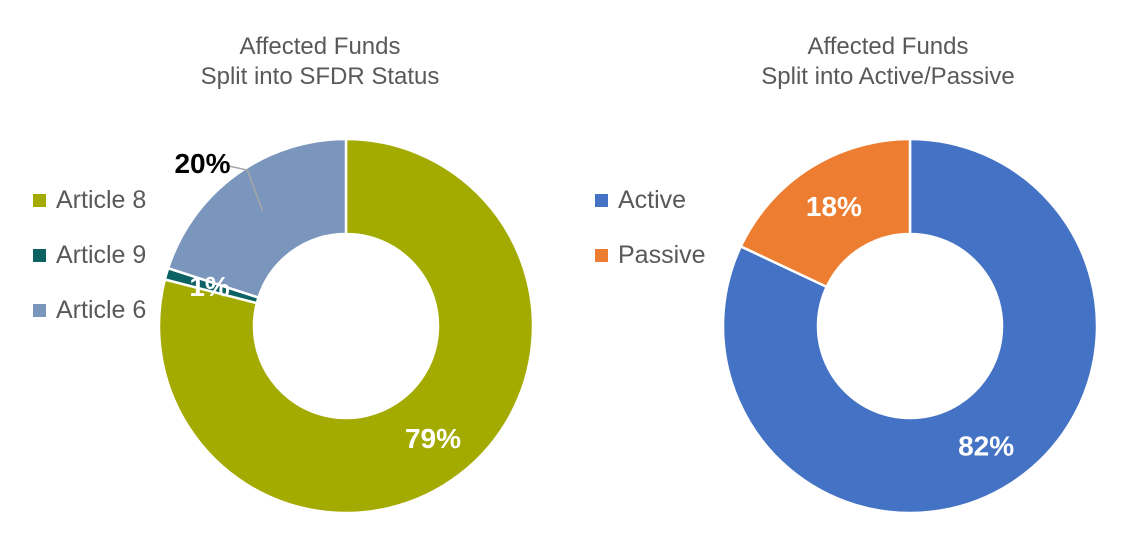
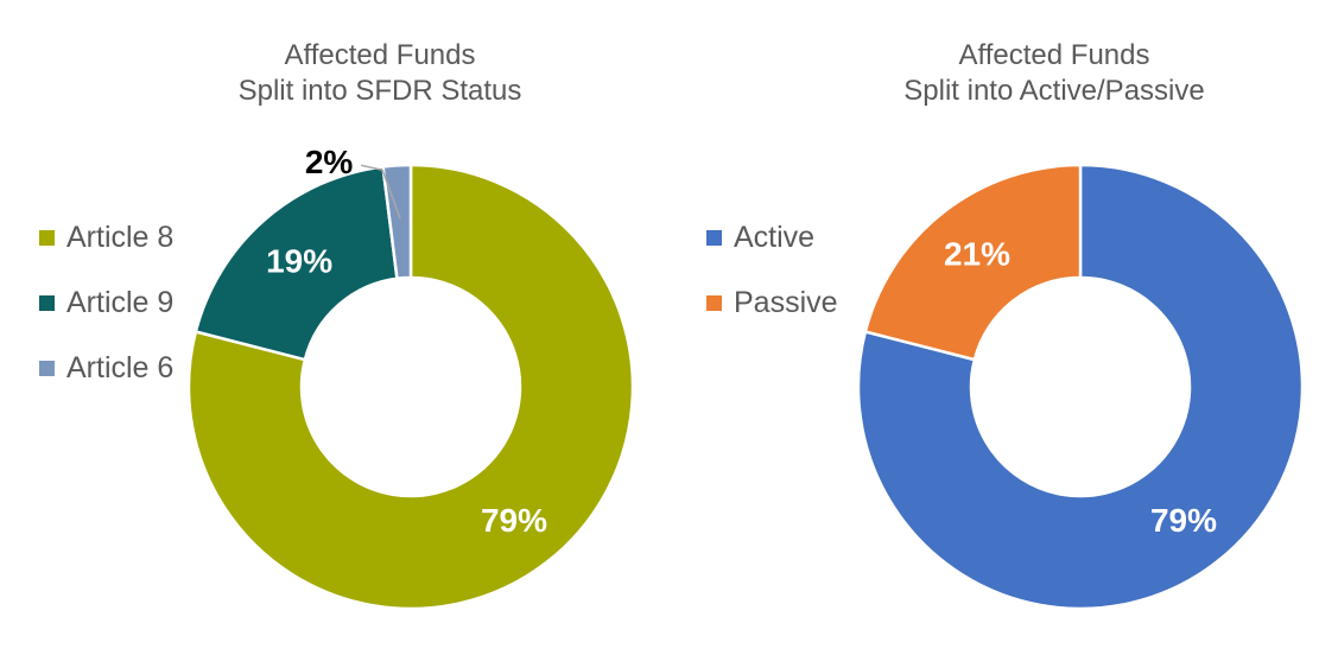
Affected Funds Split into SFDR Status/Article 9: 1% -> 19%
Affected Funds Split into SFDR Status/Article 6: 20% -> 2%
Affected Funds Split into Active/Passive/Active: 82% -> 79%
Affected Funds Split into Active/Passive/Passive: 18% -> 21%
